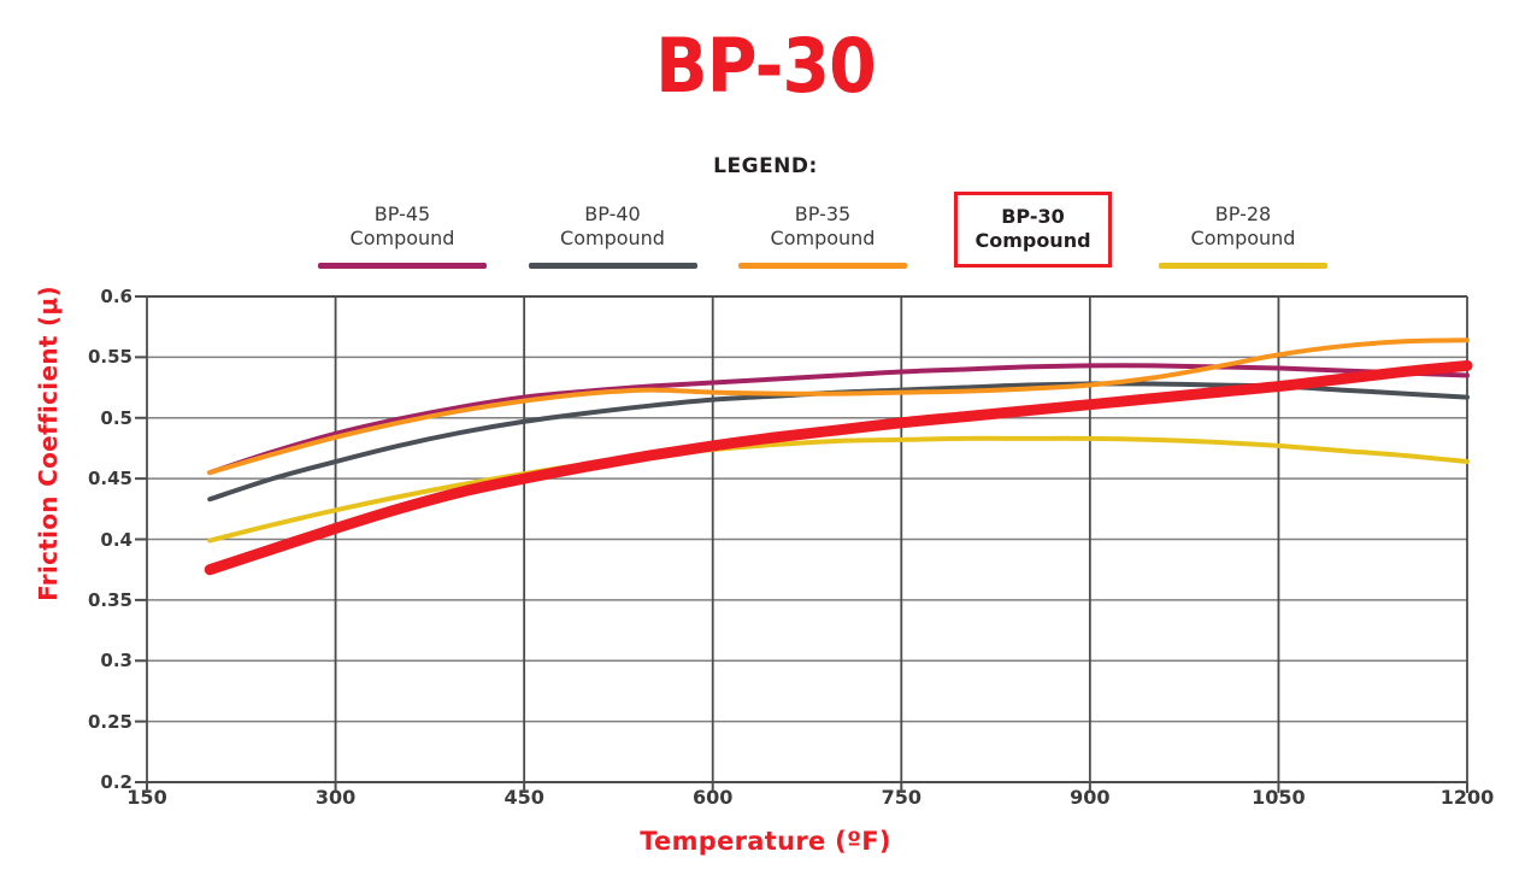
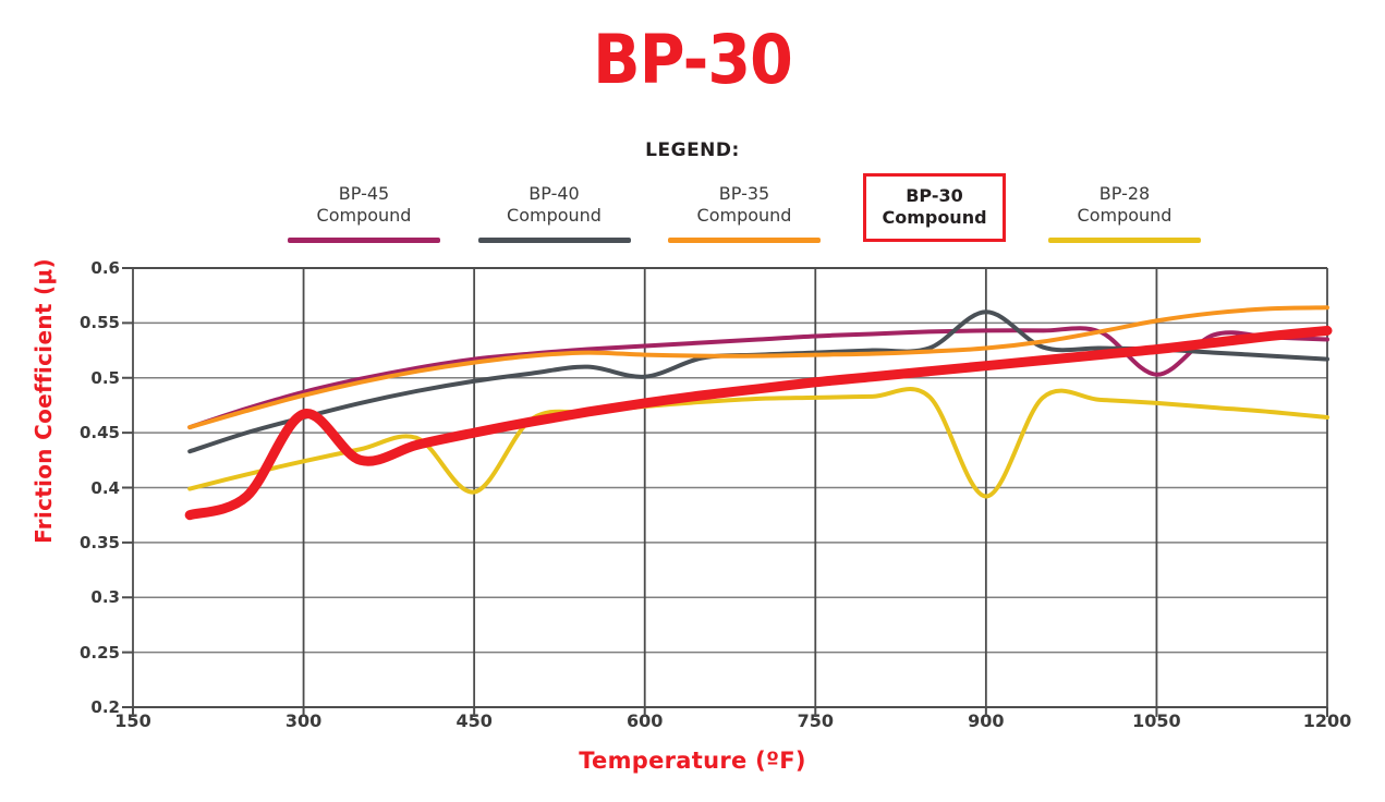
BP-30 Compound/300: 0.409 -> 0.467
BP-28 Compound/450: 0.454 -> 0.396
BP-40 Compound/600: 0.515 -> 0.501
BP-40 Compound/900: 0.528 -> 0.560
BP-28 Compound/900: 0.483 -> 0.392
BP-45 Compound/1050: 0.541 -> 0.503
